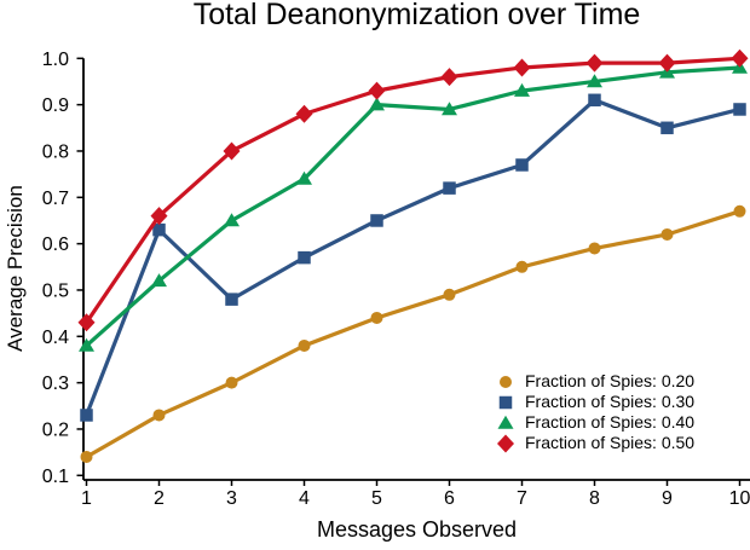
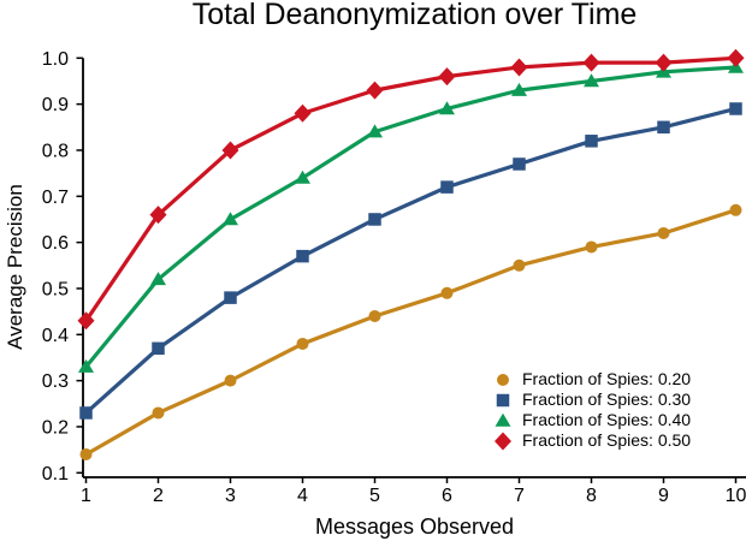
Fraction of Spies: 0.40/1: 0.38 -> 0.33
Fraction of Spies: 0.30/2: 0.63 -> 0.37
Fraction of Spies: 0.40/5: 0.90 -> 0.84
Fraction of Spies: 0.30/8: 0.91 -> 0.82
